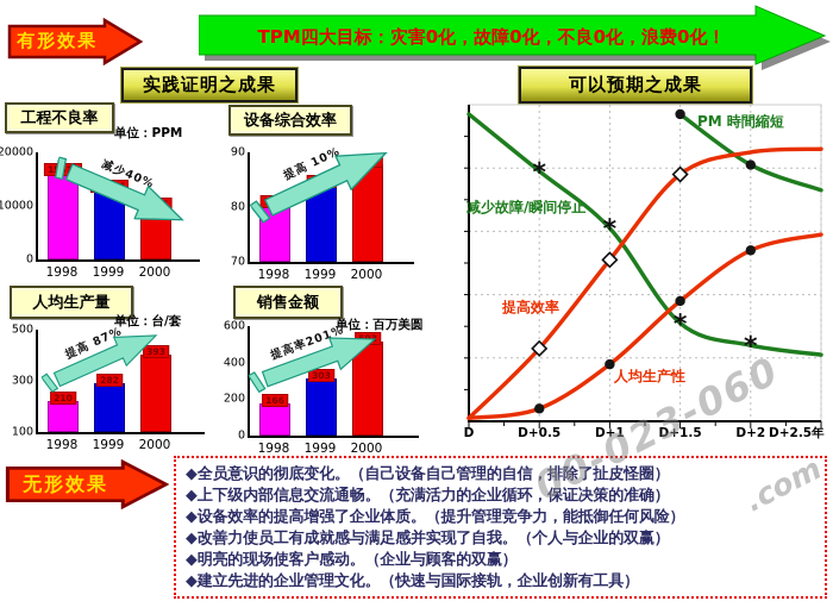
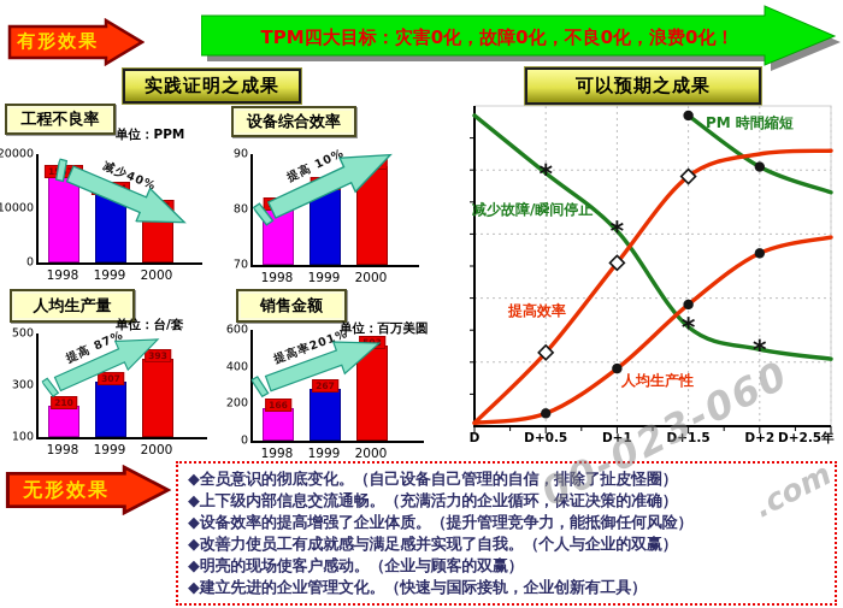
人均生产量/1999: 282 -> 307
销售金额/1999: 303 -> 267
